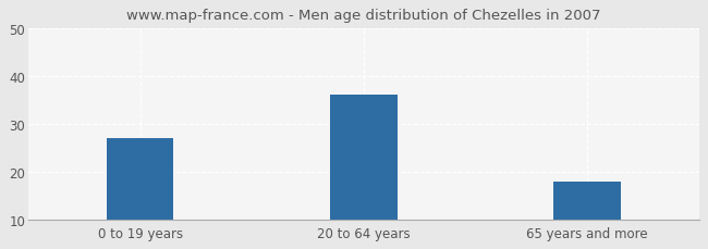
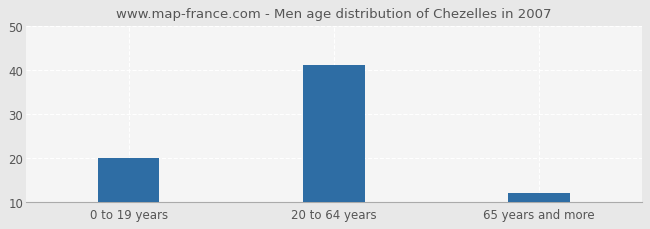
0 to 19 years: 27 -> 20
20 to 64 years: 36 -> 41
65 years and more: 18 -> 12
